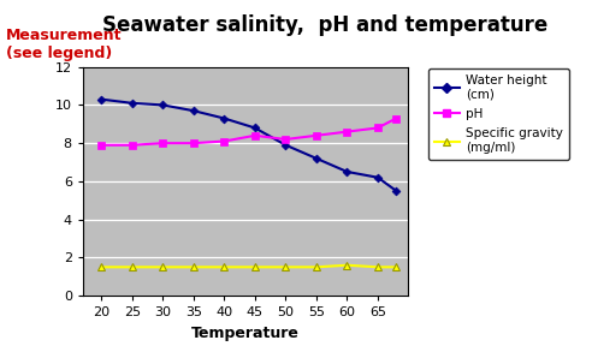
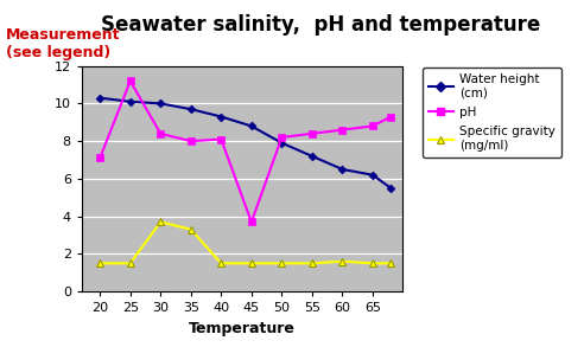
pH/20: 7.9 -> 7.1
pH/25: 7.9 -> 11.2
pH/30: 8.0 -> 8.4
Specific gravity (mg/ml)/30: 1.5 -> 3.7
Specific gravity (mg/ml)/35: 1.5 -> 3.3
pH/45: 8.4 -> 3.7
